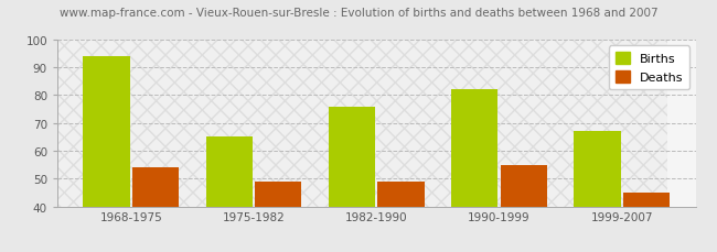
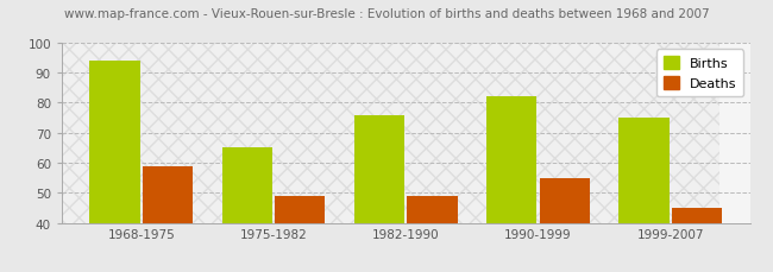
Deaths/1968-1975: 54 -> 59
Births/1999-2007: 67 -> 75
